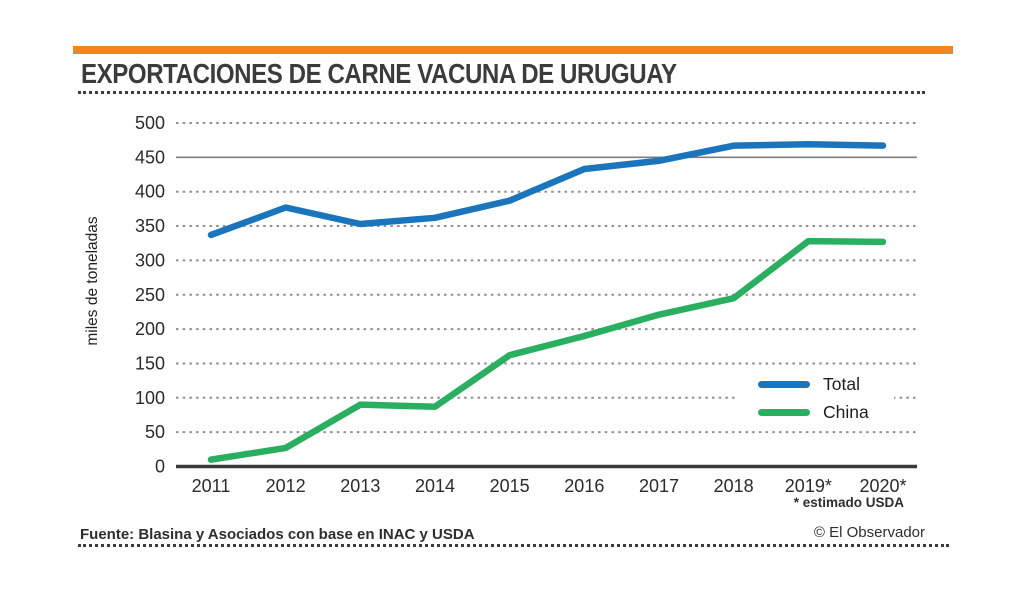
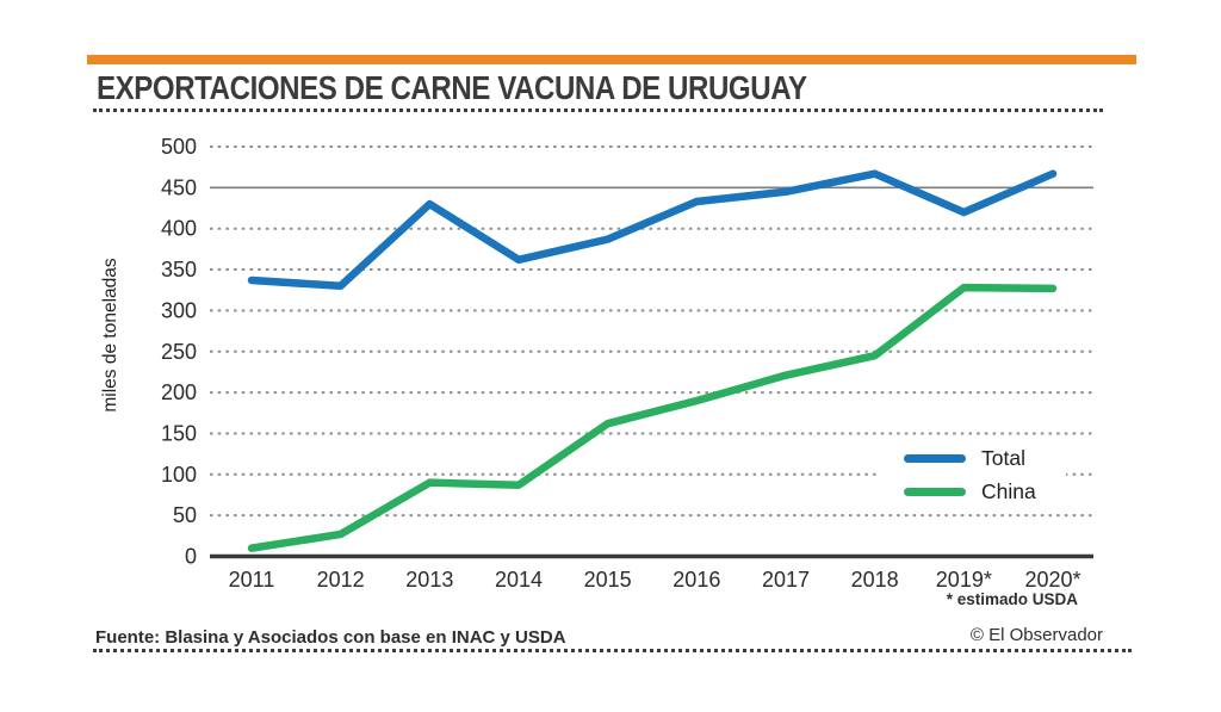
Total/2012: 380 -> 330
Total/2013: 350 -> 430
Total/2019*: 470 -> 420
